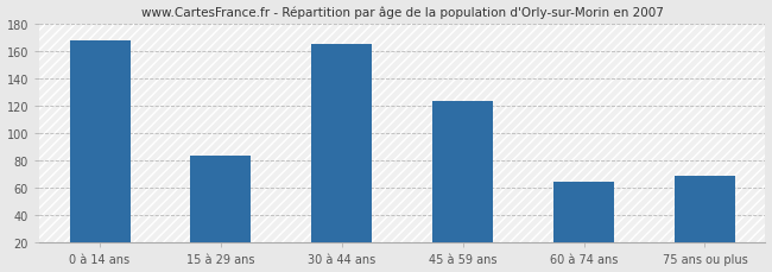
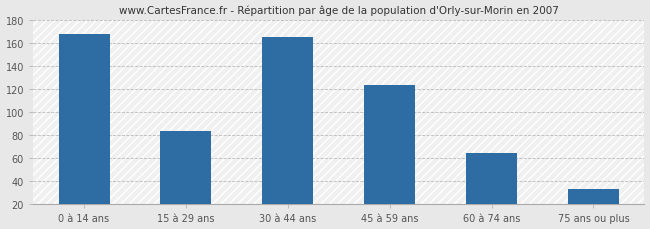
75 ans ou plus: 69 -> 33
